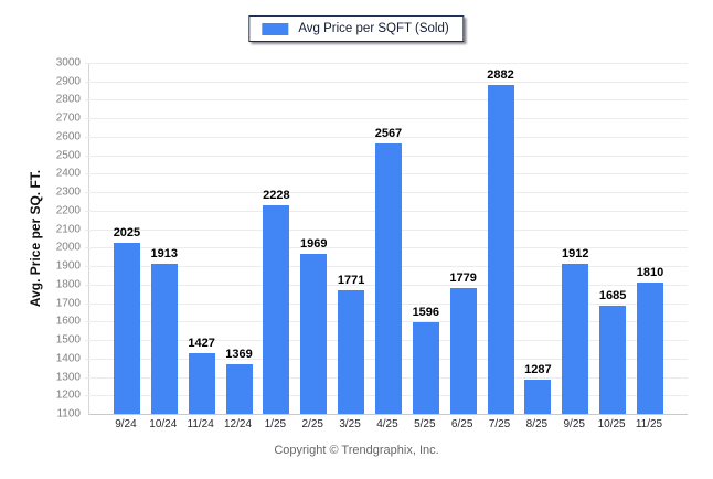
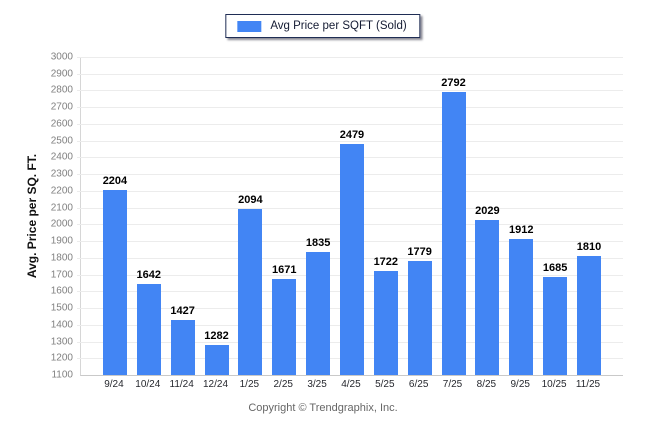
9/24: 2025 -> 2204
10/24: 1913 -> 1642
12/24: 1369 -> 1282
1/25: 2228 -> 2094
2/25: 1969 -> 1671
3/25: 1771 -> 1835
4/25: 2567 -> 2479
5/25: 1596 -> 1722
7/25: 2882 -> 2792
8/25: 1287 -> 2029
